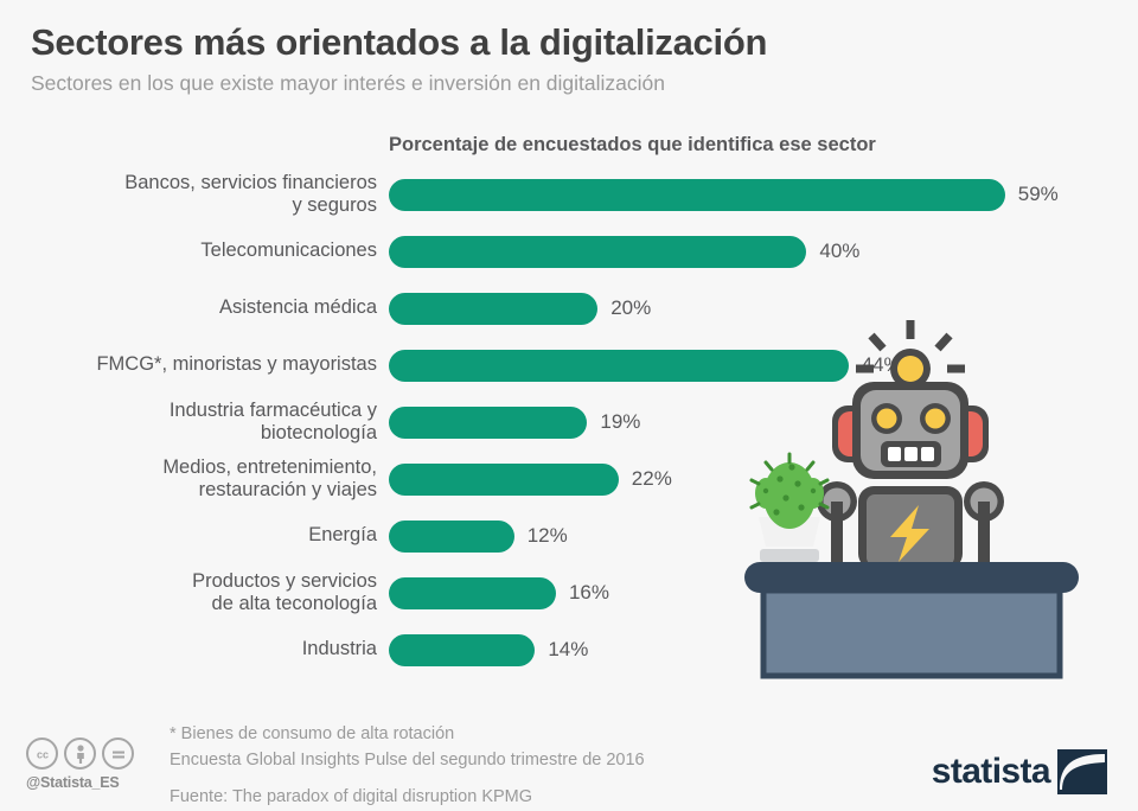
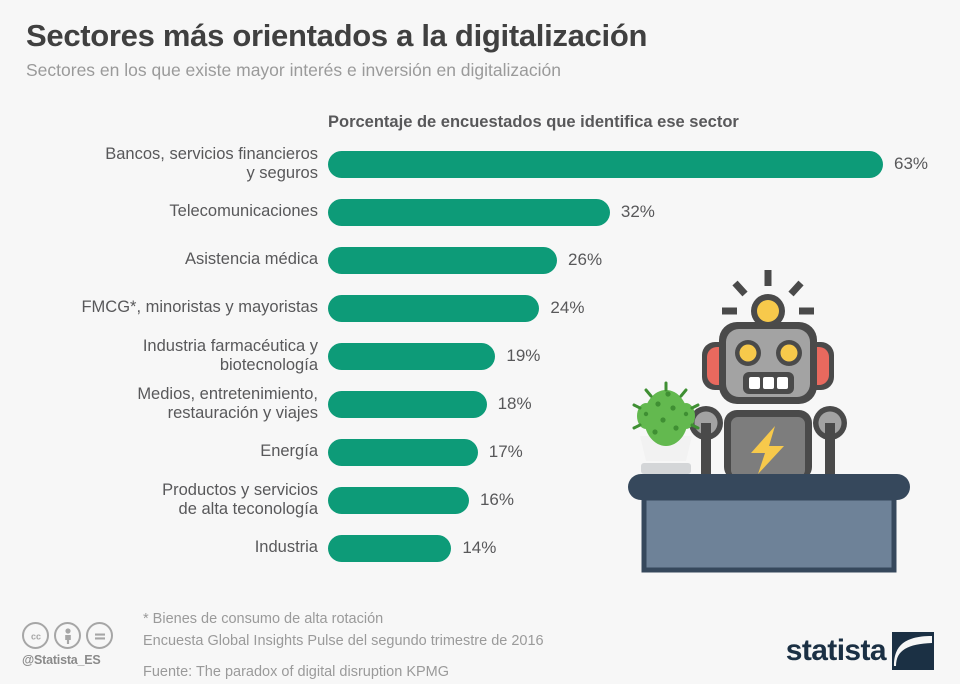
Bancos, servicios financieros y seguros: 59% -> 63%
Telecomunicaciones: 40% -> 32%
Asistencia médica: 20% -> 26%
FMCG*, minoristas y mayoristas: 44% -> 24%
Medios, entretenimiento, restauración y viajes: 22% -> 18%
Energía: 12% -> 17%
